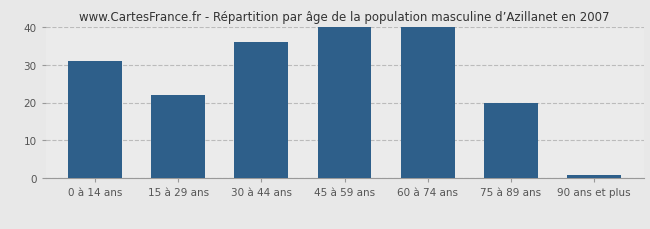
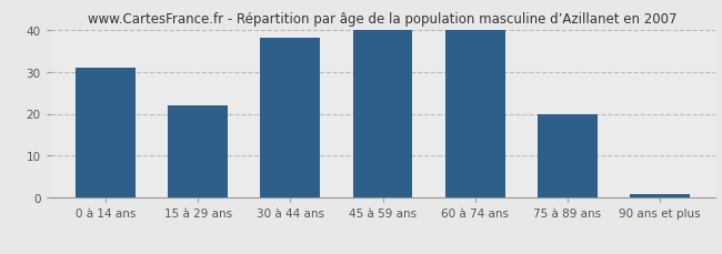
30 à 44 ans: 36 -> 38
